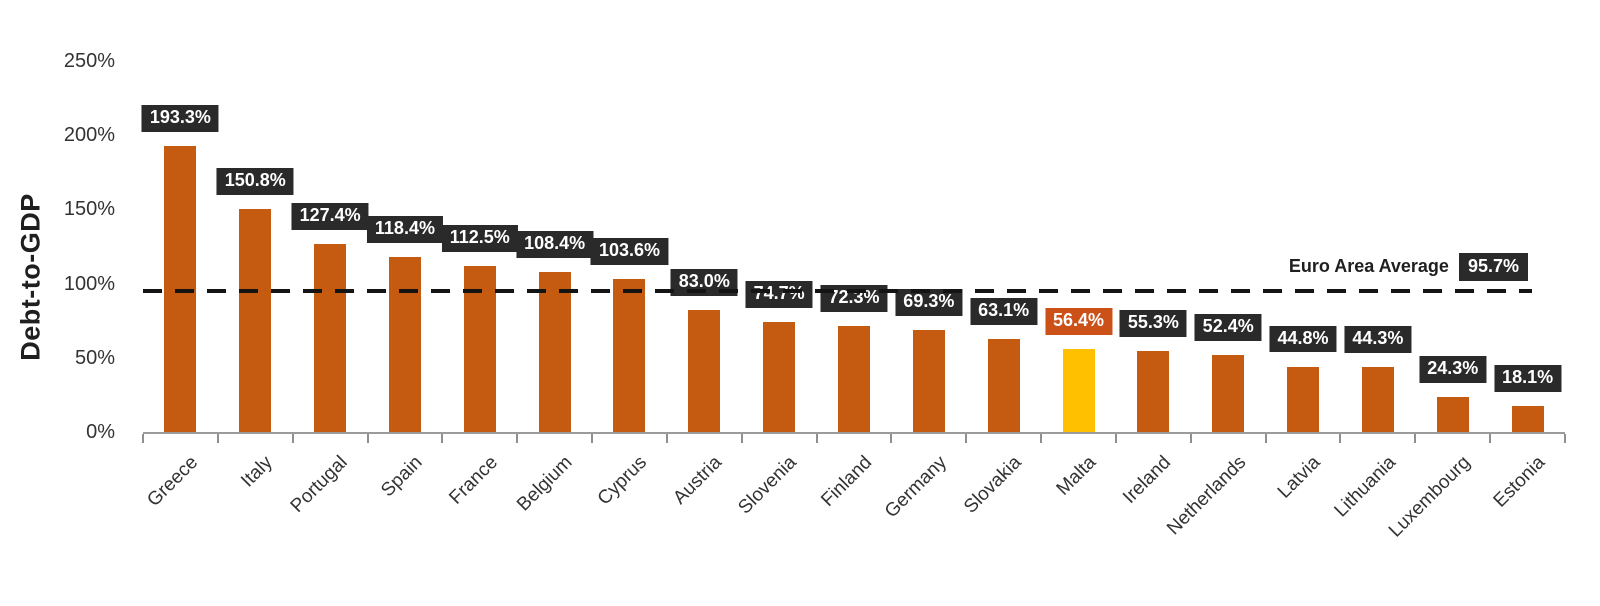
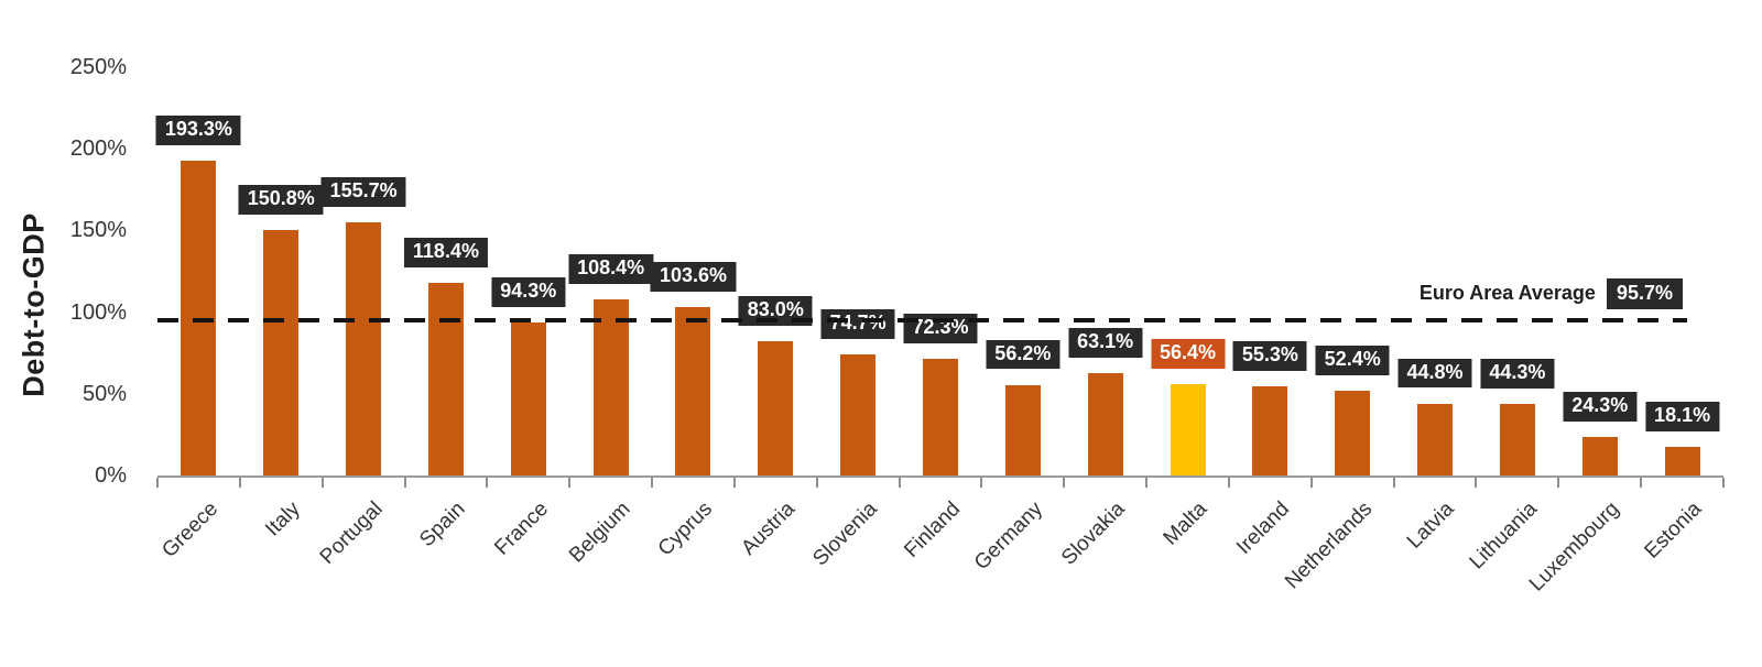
Portugal: 127.4% -> 155.7%
France: 112.5% -> 94.3%
Germany: 69.3% -> 56.2%
